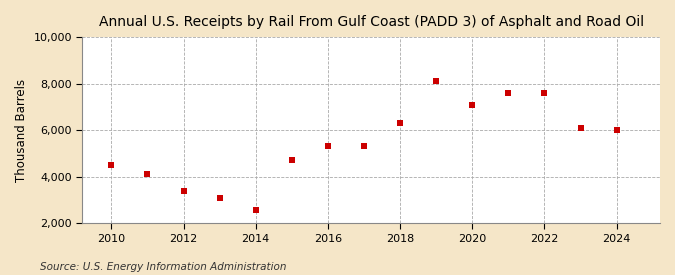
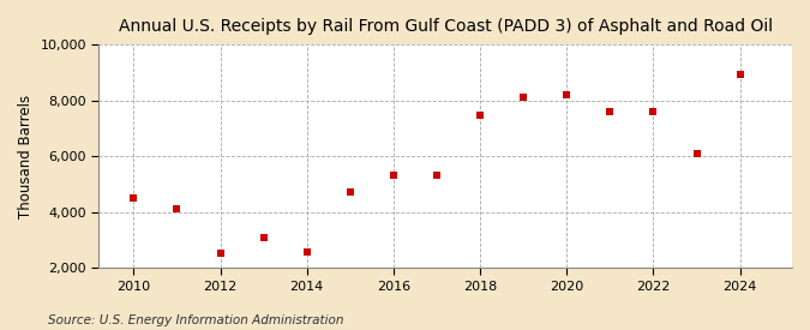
2012: 3,400 -> 2,500
2018: 6,300 -> 7,450
2020: 7,100 -> 8,200
2024: 6,000 -> 8,950
